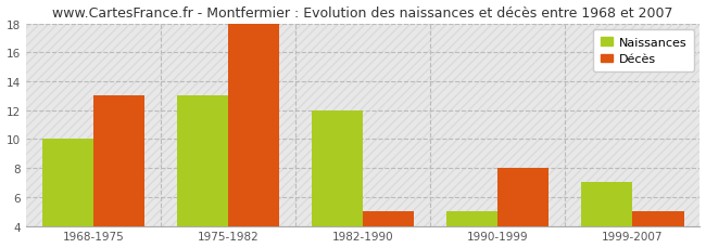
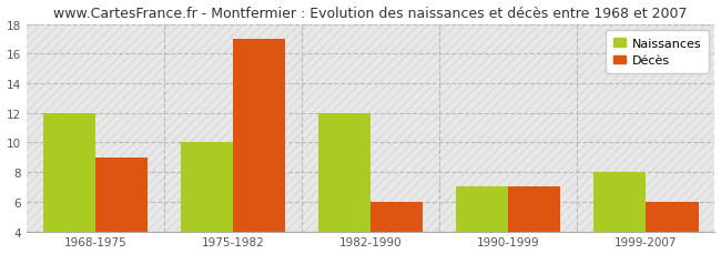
Naissances/1968-1975: 10 -> 12
Décès/1968-1975: 13 -> 9
Naissances/1975-1982: 13 -> 10
Décès/1975-1982: 18 -> 17
Décès/1982-1990: 5 -> 6
Naissances/1990-1999: 5 -> 7
Décès/1990-1999: 8 -> 7
Naissances/1999-2007: 7 -> 8
Décès/1999-2007: 5 -> 6
